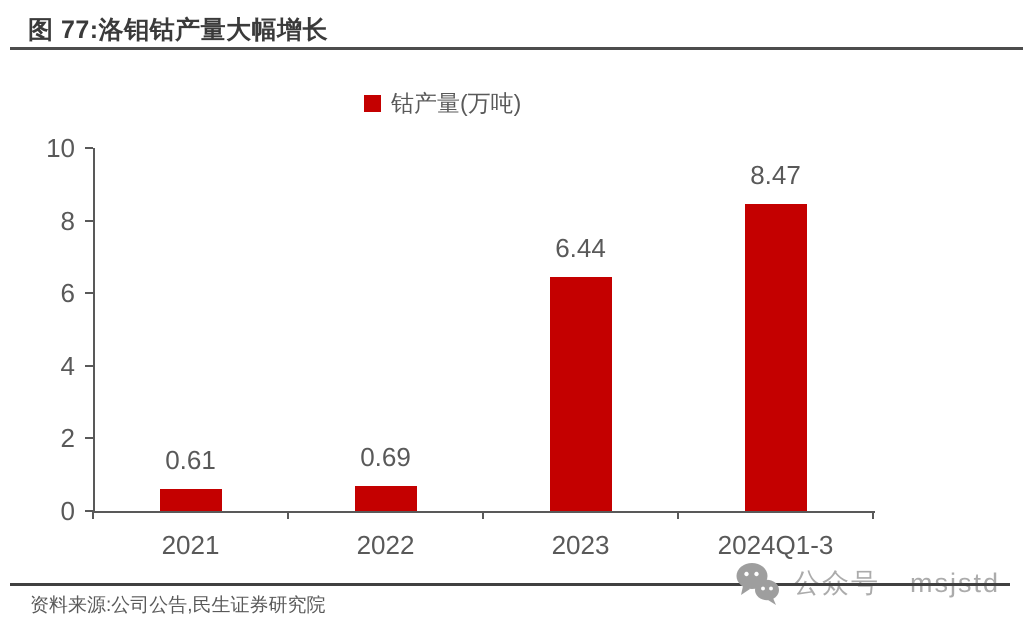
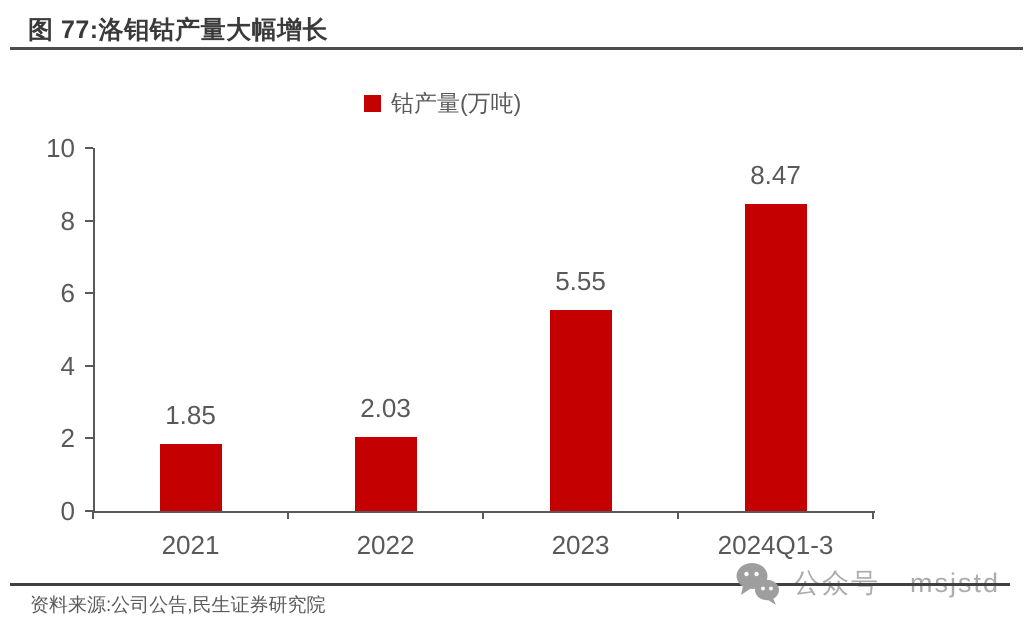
2021: 0.61 -> 1.85
2022: 0.69 -> 2.03
2023: 6.44 -> 5.55
